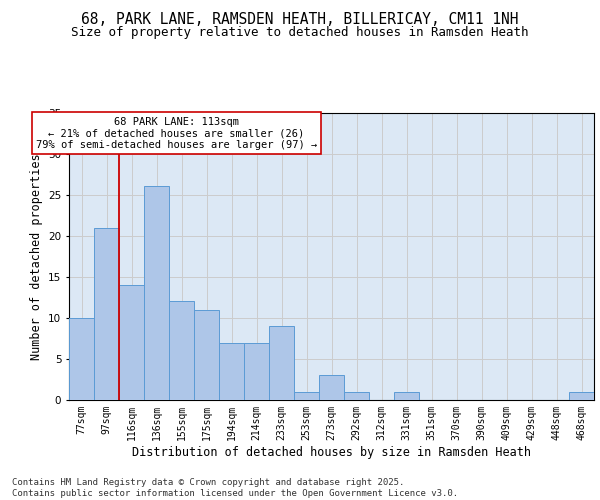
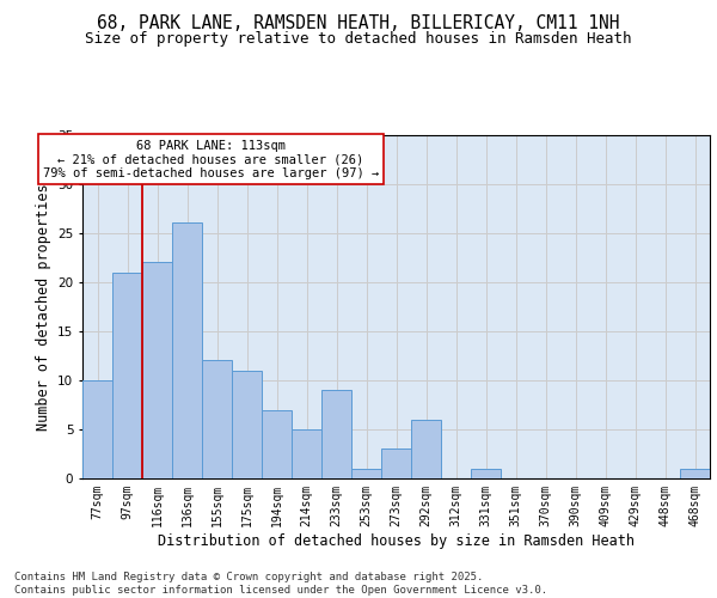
116sqm: 14 -> 22
214sqm: 7 -> 5
292sqm: 1 -> 6
